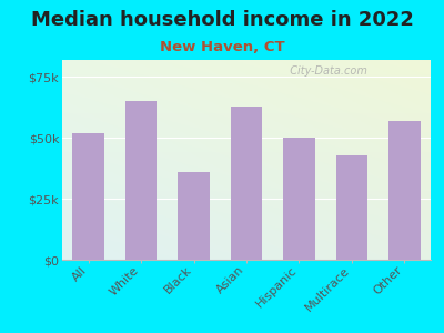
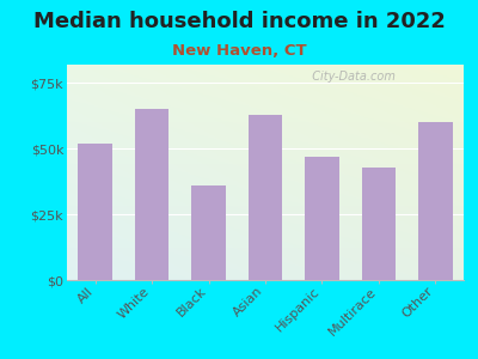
Hispanic: $50k -> $47k
Other: $57k -> $60k
